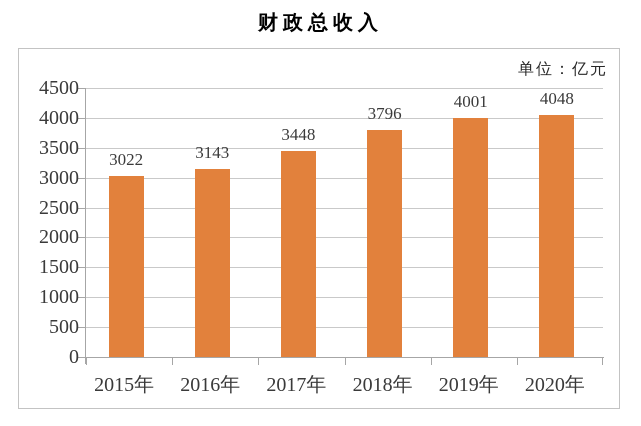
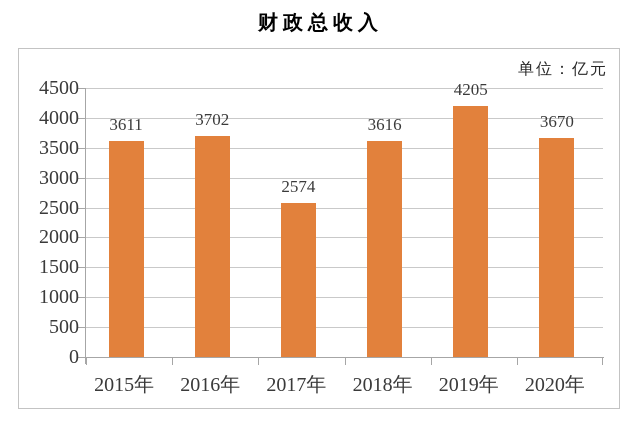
2015年: 3022 -> 3611
2016年: 3143 -> 3702
2017年: 3448 -> 2574
2018年: 3796 -> 3616
2019年: 4001 -> 4205
2020年: 4048 -> 3670
